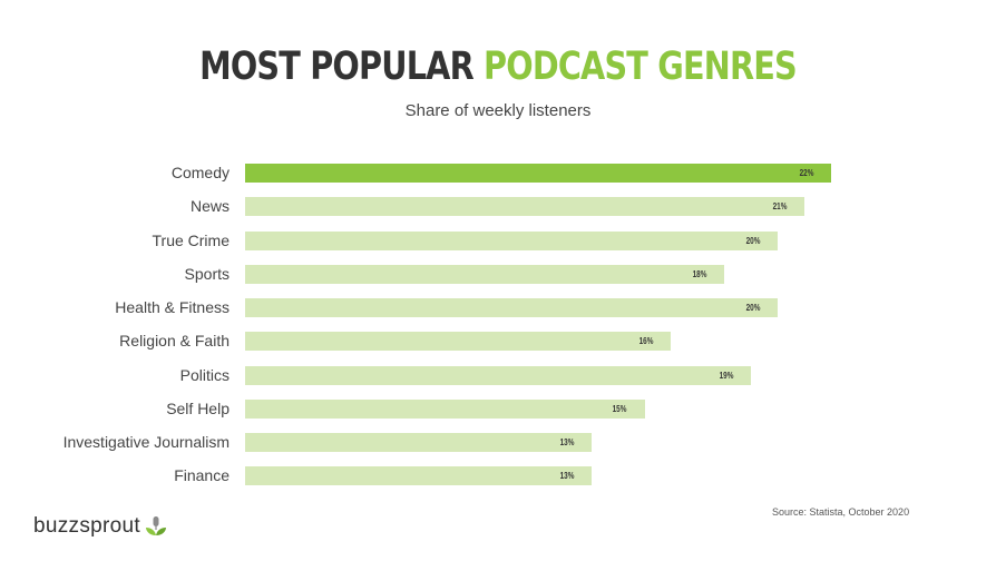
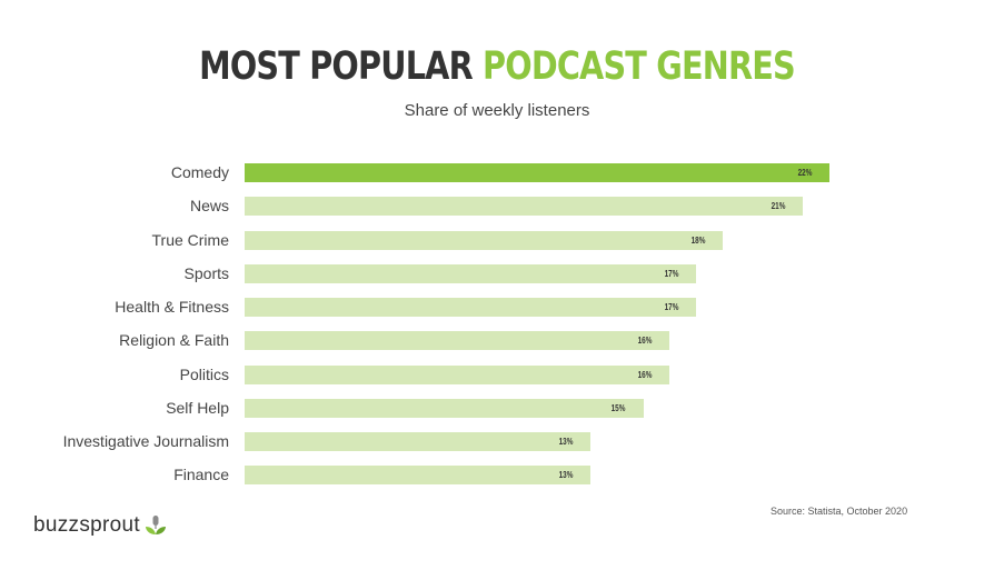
True Crime: 20% -> 18%
Sports: 18% -> 17%
Health & Fitness: 20% -> 17%
Politics: 19% -> 16%
